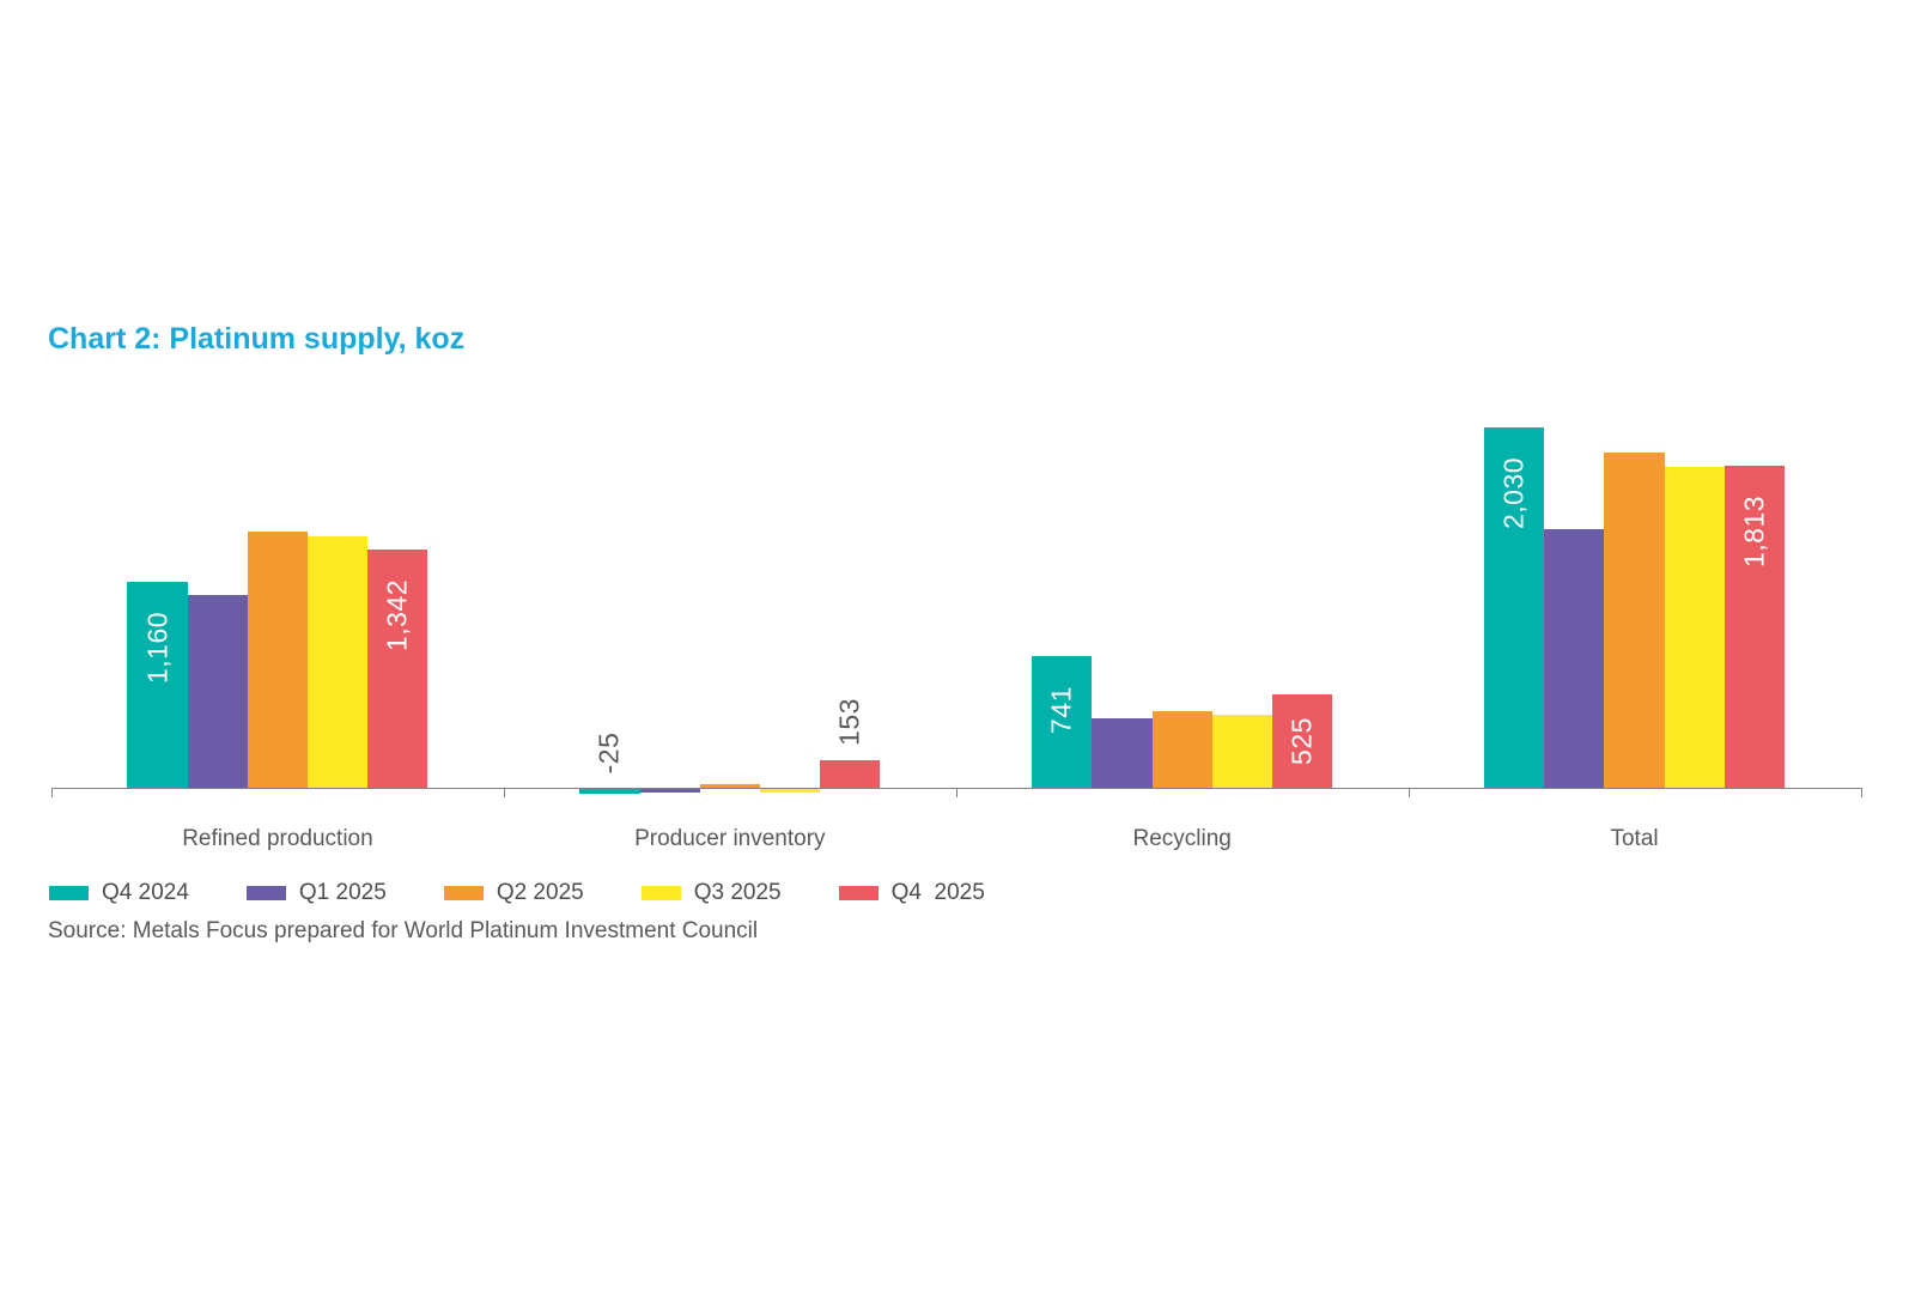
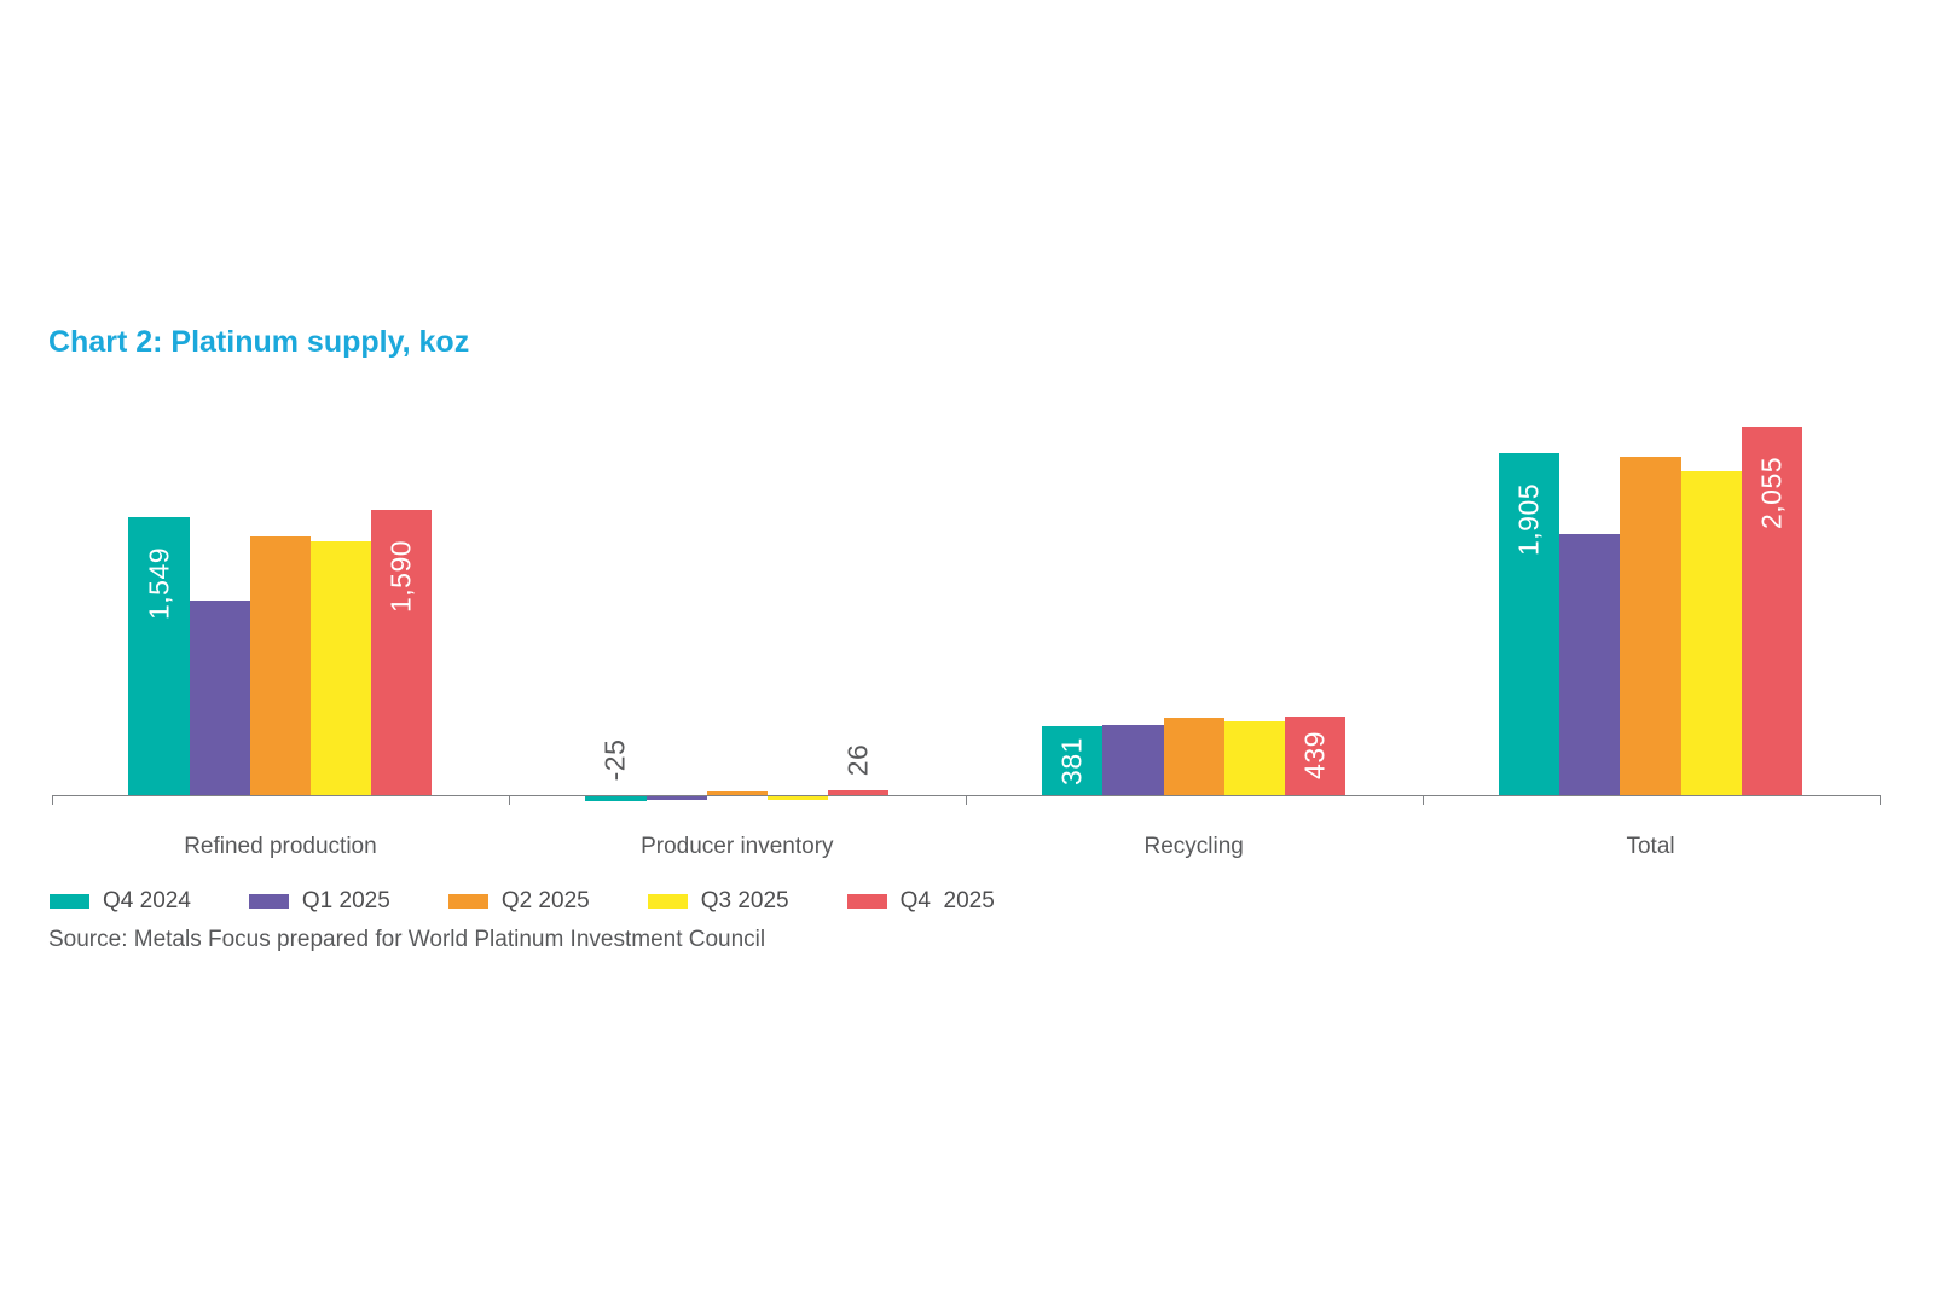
Q4 2024/Refined production: 1,160 -> 1,549
Q4 2025/Refined production: 1,342 -> 1,590
Q4 2025/Producer inventory: 153 -> 26
Q4 2024/Recycling: 741 -> 381
Q4 2025/Recycling: 525 -> 439
Q4 2024/Total: 2,030 -> 1,905
Q4 2025/Total: 1,813 -> 2,055
